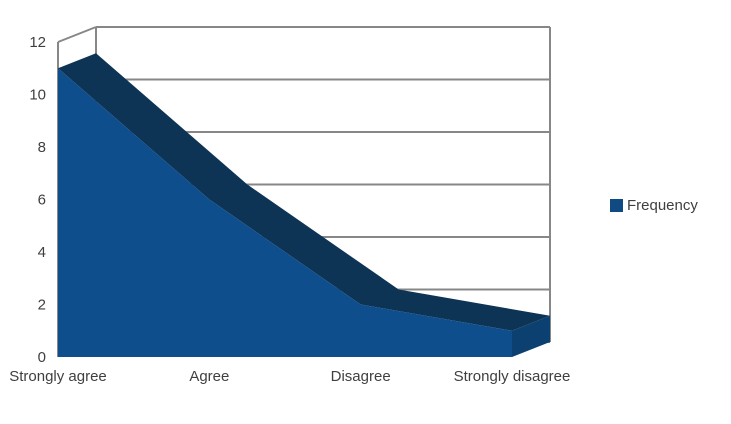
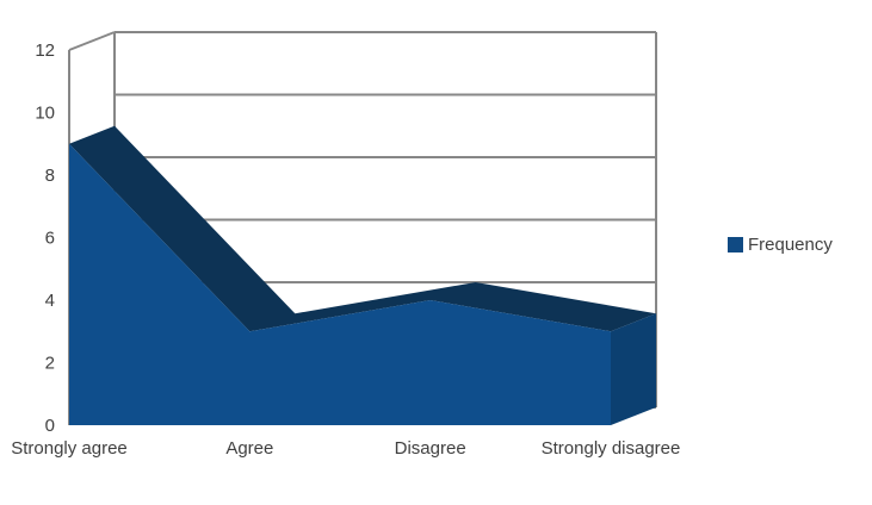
Strongly agree: 11 -> 9
Agree: 6 -> 3
Disagree: 2 -> 4
Strongly disagree: 1 -> 3
